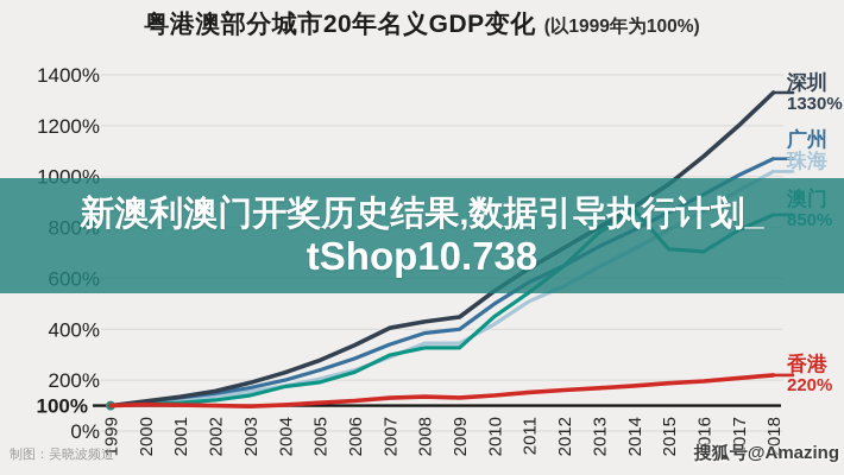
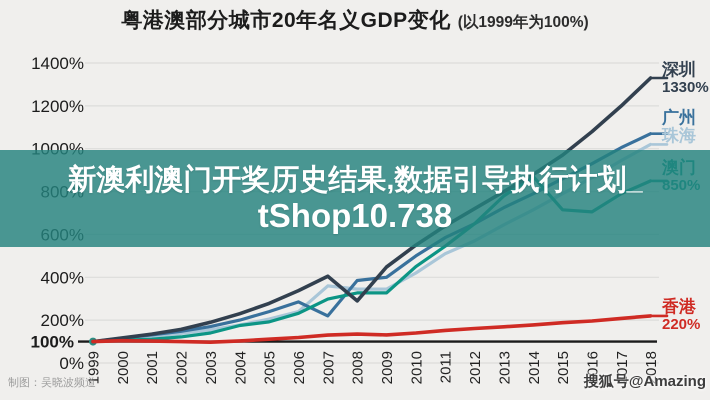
广州/2007: 340% -> 220%
珠海/2007: 290% -> 360%
深圳/2008: 430% -> 290%
